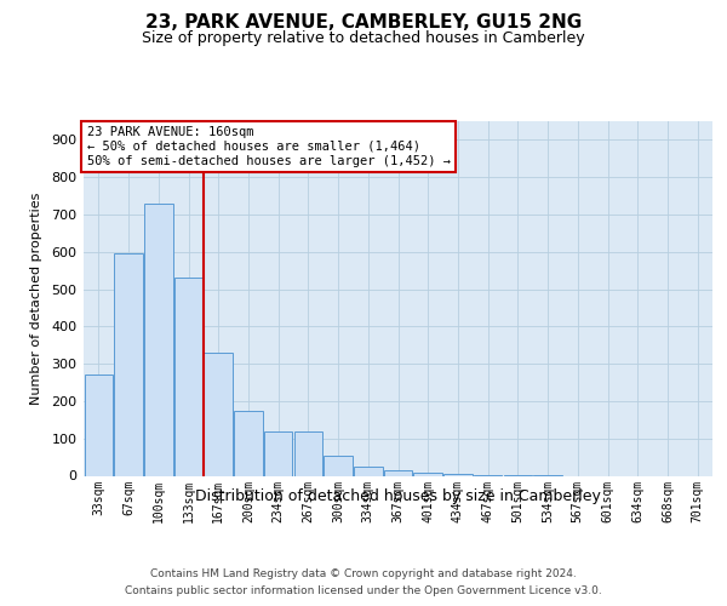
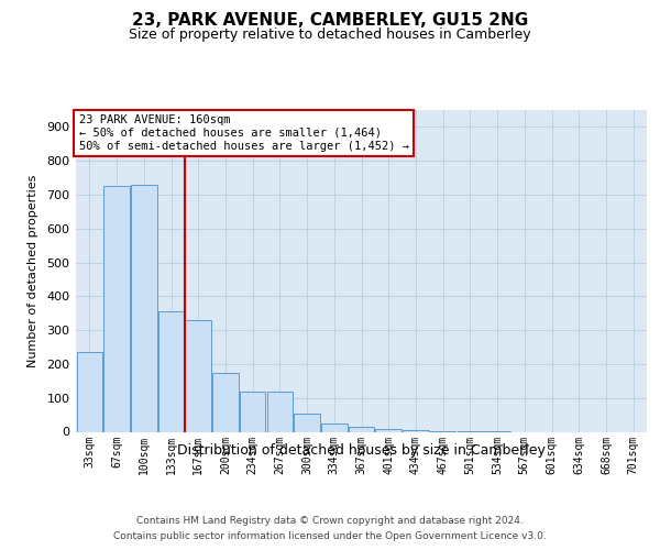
33sqm: 270 -> 235
67sqm: 595 -> 725
133sqm: 530 -> 355
